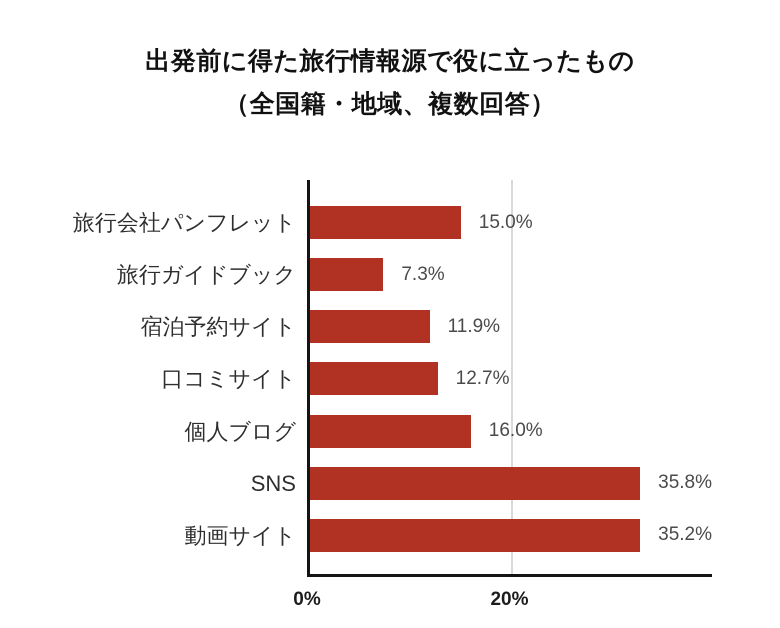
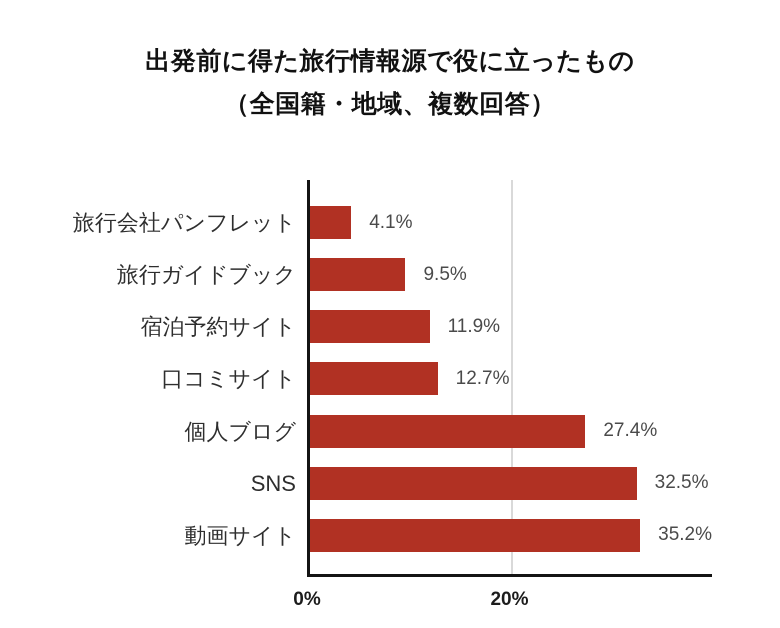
旅行会社パンフレット: 15.0% -> 4.1%
旅行ガイドブック: 7.3% -> 9.5%
個人ブログ: 16.0% -> 27.4%
SNS: 35.8% -> 32.5%
